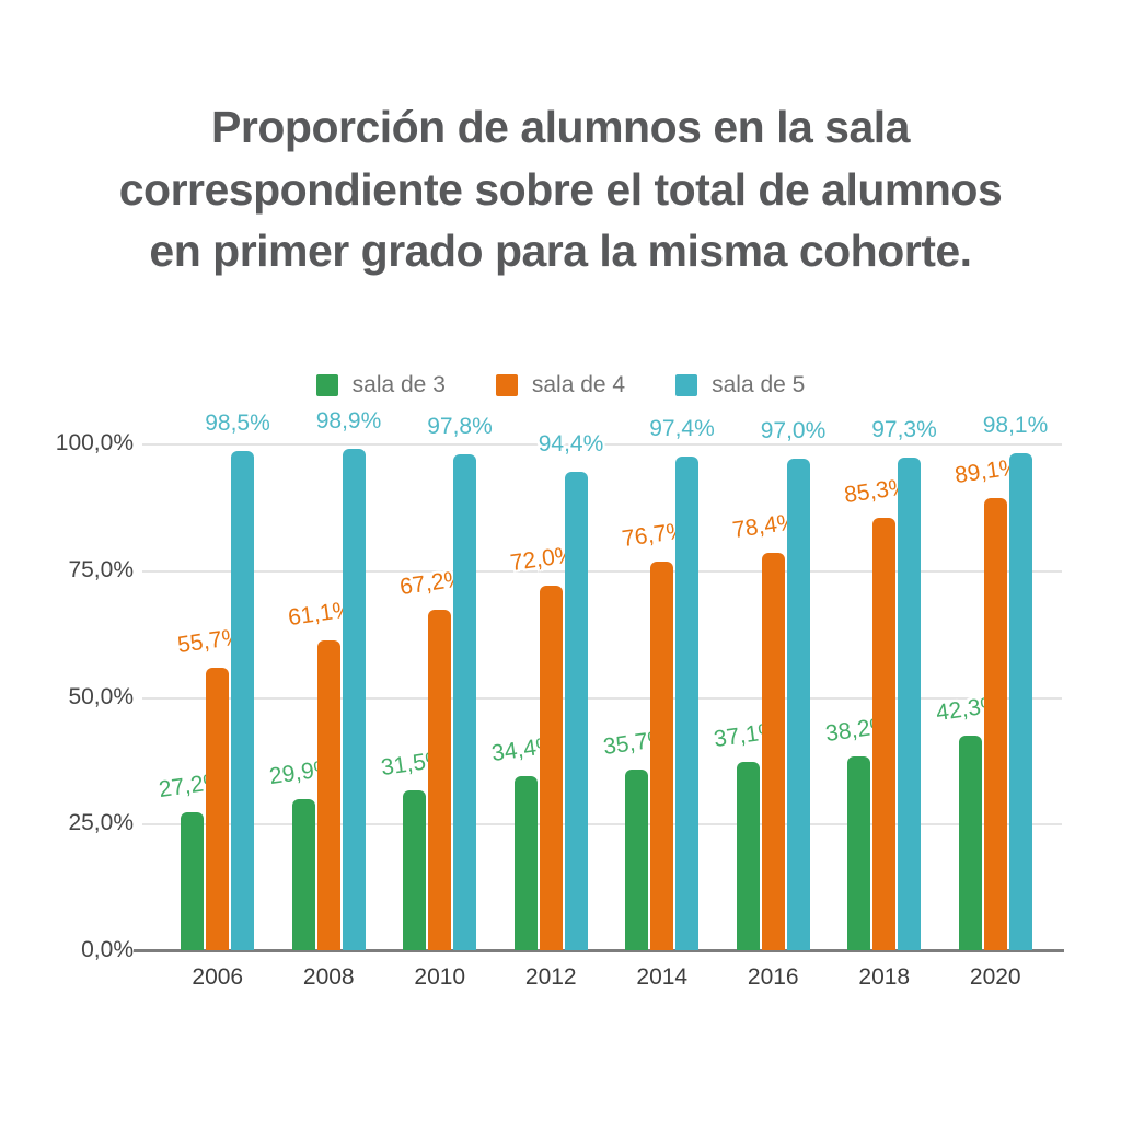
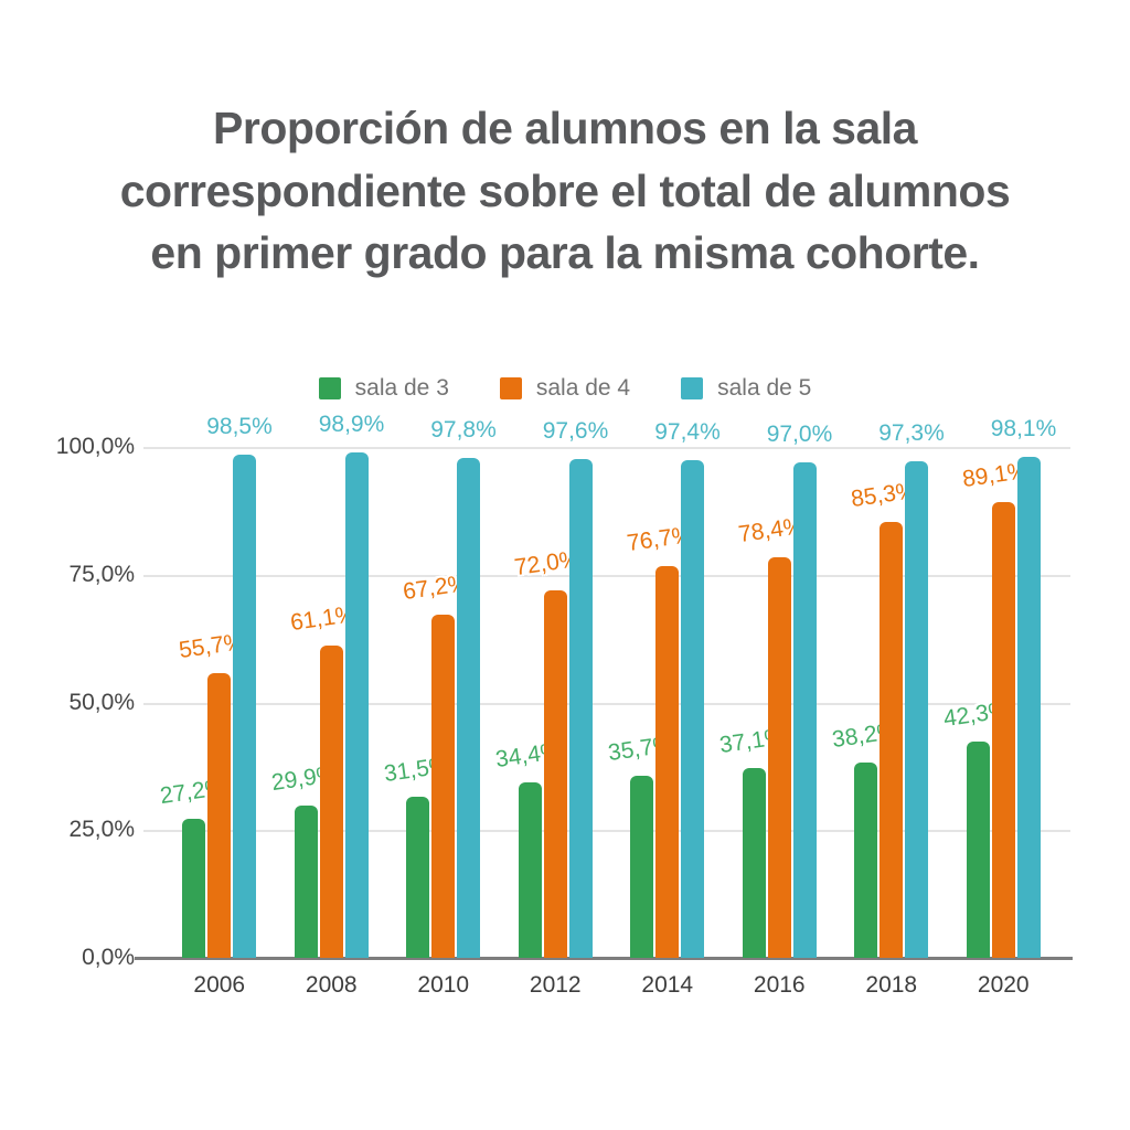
sala de 5/2012: 94,4% -> 97,6%
